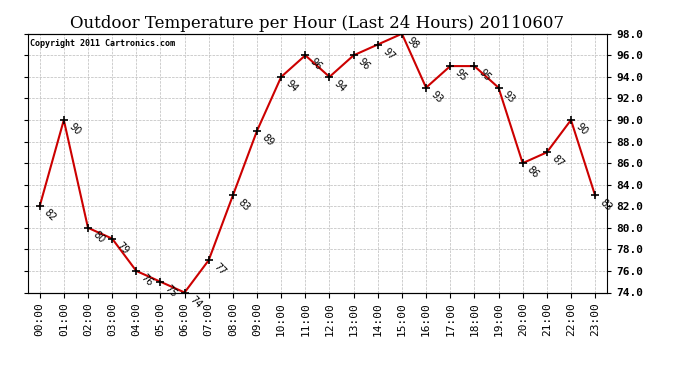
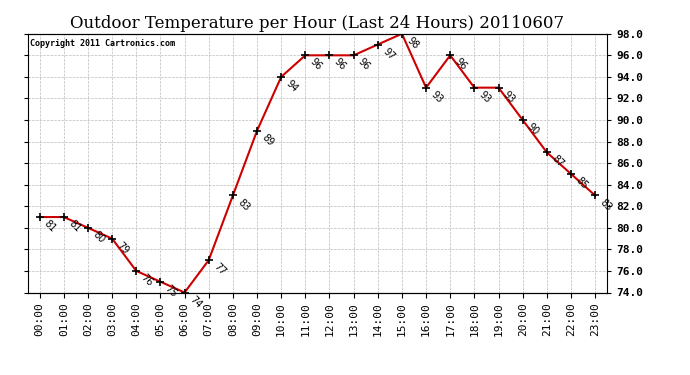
00:00: 82 -> 81
01:00: 90 -> 81
12:00: 94 -> 96
17:00: 95 -> 96
18:00: 95 -> 93
20:00: 86 -> 90
22:00: 90 -> 85
